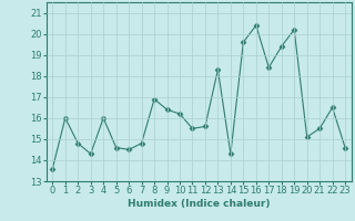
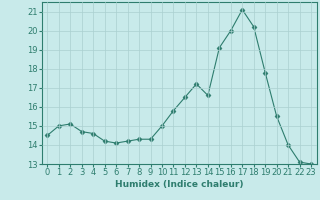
0: 13.6 -> 14.5
1: 16.0 -> 15.0
2: 14.8 -> 15.1
3: 14.3 -> 14.7
4: 16.0 -> 14.6
5: 14.6 -> 14.2
6: 14.5 -> 14.1
7: 14.8 -> 14.2
8: 16.9 -> 14.3
9: 16.4 -> 14.3
10: 16.2 -> 15.0
11: 15.5 -> 15.8
12: 15.6 -> 16.5
13: 18.3 -> 17.2
14: 14.3 -> 16.6
15: 19.6 -> 19.1
16: 20.4 -> 20.0
17: 18.4 -> 21.1
18: 19.4 -> 20.2
19: 20.2 -> 17.8
20: 15.1 -> 15.5
21: 15.5 -> 14.0
22: 16.5 -> 13.1
23: 14.6 -> 13.0
